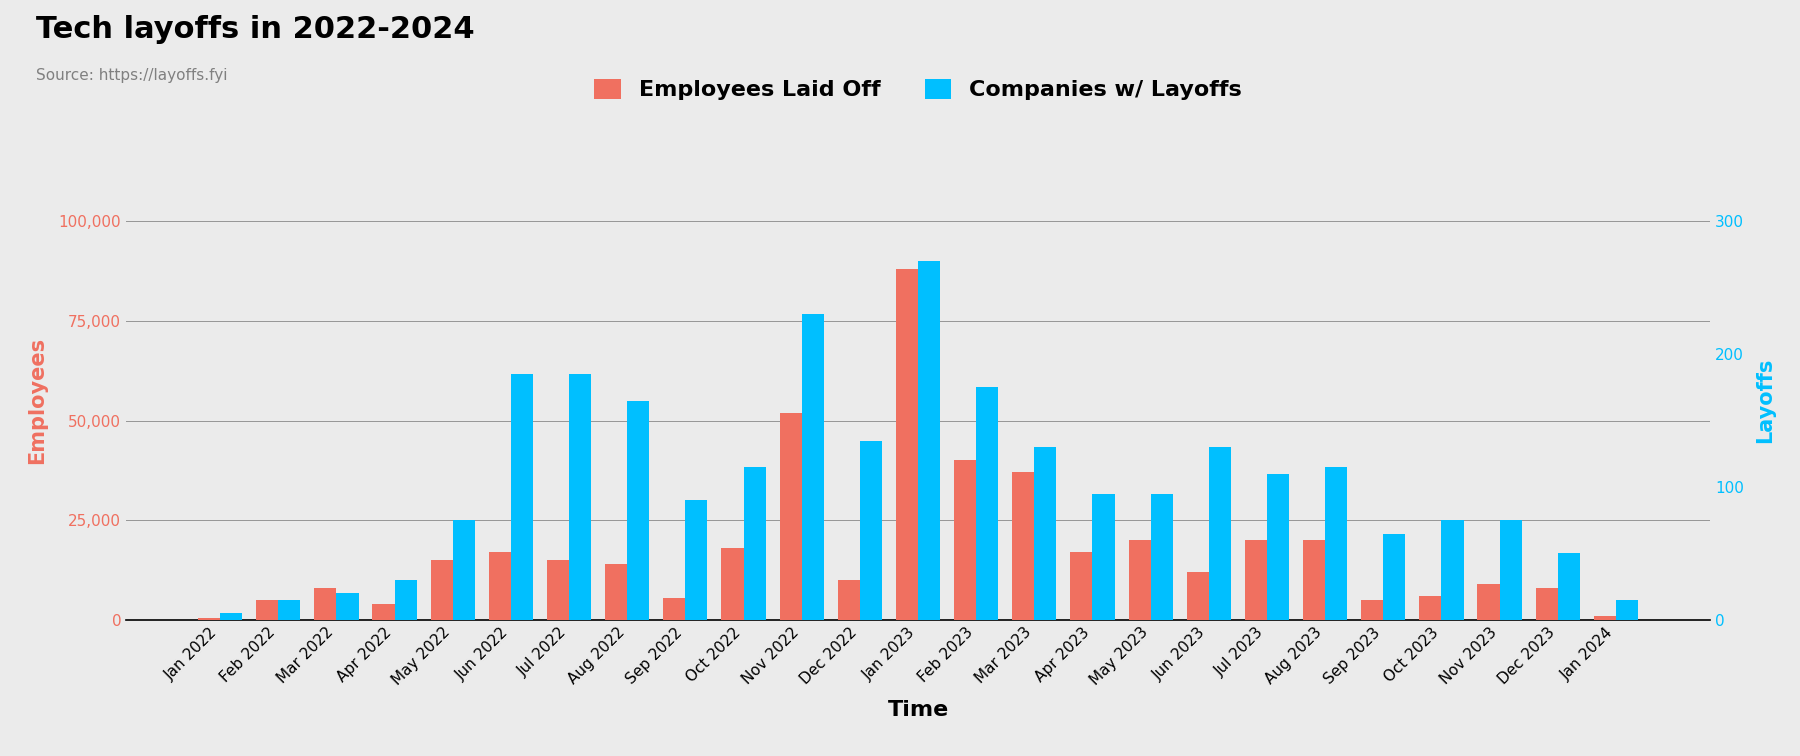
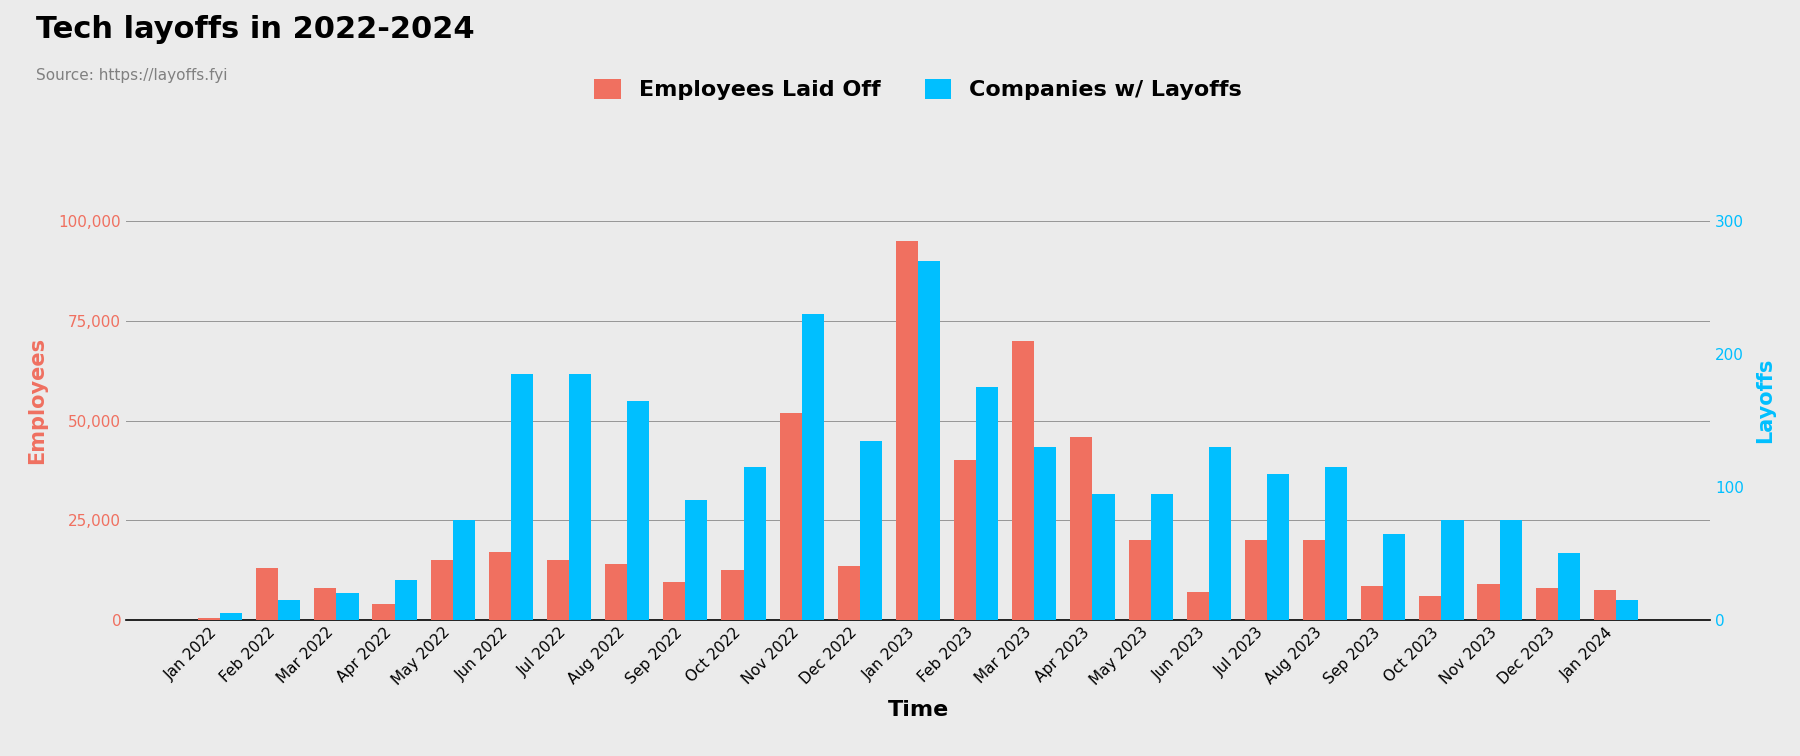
Employees Laid Off/Feb 2022: 5,000 -> 13,000
Employees Laid Off/Sep 2022: 5,500 -> 9,500
Employees Laid Off/Oct 2022: 18,000 -> 12,500
Employees Laid Off/Dec 2022: 10,000 -> 13,500
Employees Laid Off/Jan 2023: 88,000 -> 95,000
Employees Laid Off/Mar 2023: 37,000 -> 70,000
Employees Laid Off/Apr 2023: 17,000 -> 46,000
Employees Laid Off/Jun 2023: 12,000 -> 7,000
Employees Laid Off/Sep 2023: 5,000 -> 8,500
Employees Laid Off/Jan 2024: 1,000 -> 7,500
